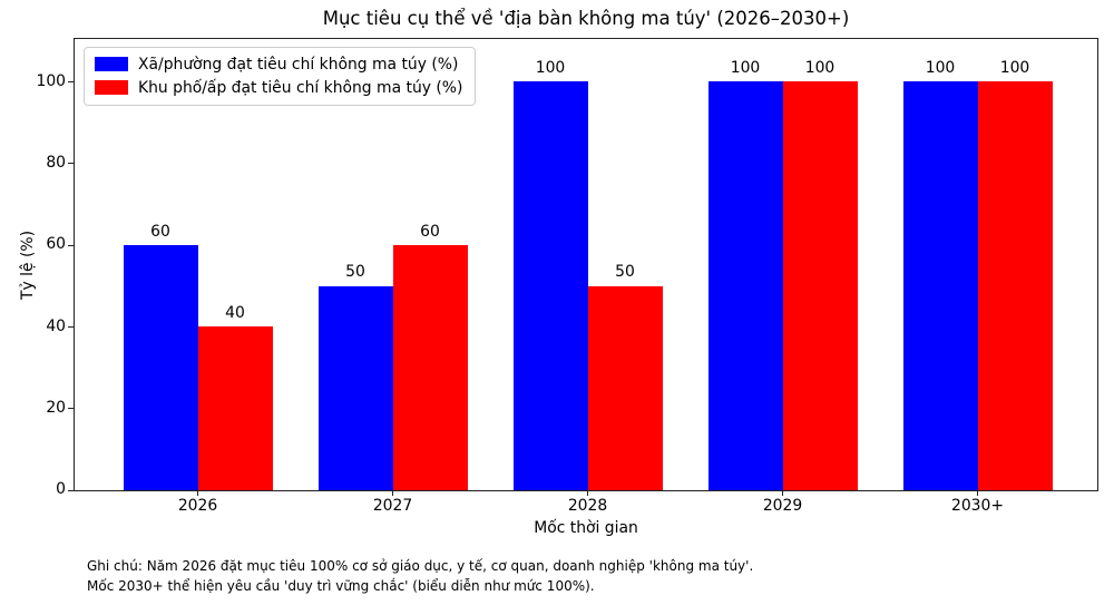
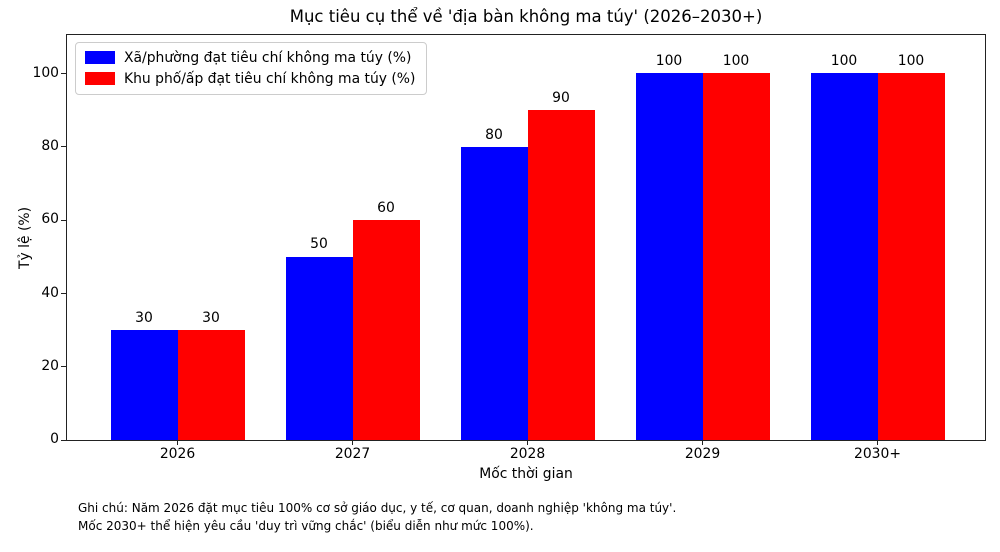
Xã/phường đạt tiêu chí không ma túy (%)/2026: 60 -> 30
Khu phố/ấp đạt tiêu chí không ma túy (%)/2026: 40 -> 30
Xã/phường đạt tiêu chí không ma túy (%)/2028: 100 -> 80
Khu phố/ấp đạt tiêu chí không ma túy (%)/2028: 50 -> 90
